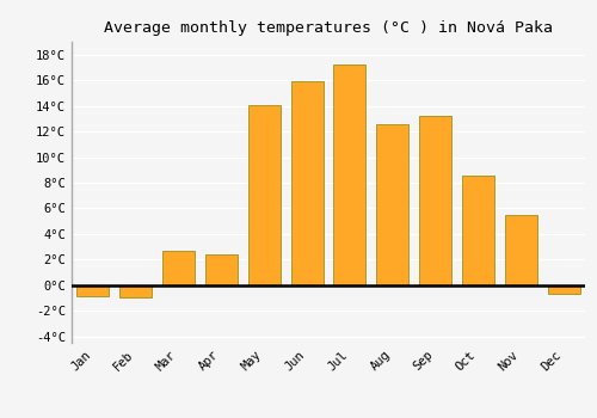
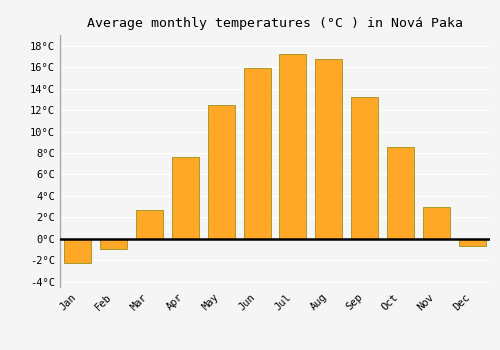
Jan: -0.9°C -> -2.3°C
Apr: 2.4°C -> 7.6°C
May: 14.1°C -> 12.5°C
Aug: 12.6°C -> 16.8°C
Nov: 5.5°C -> 3.0°C
